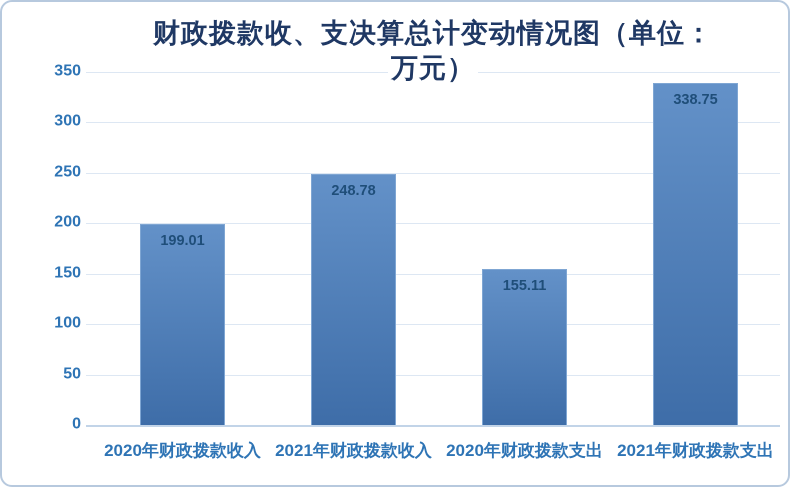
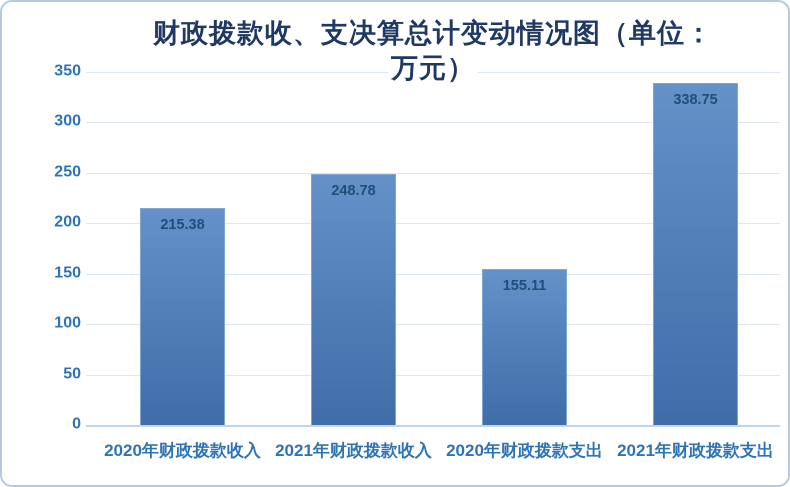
2020年财政拨款收入: 199.01 -> 215.38
